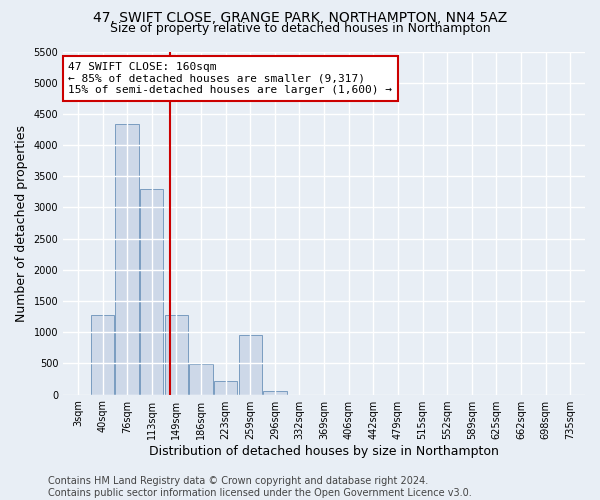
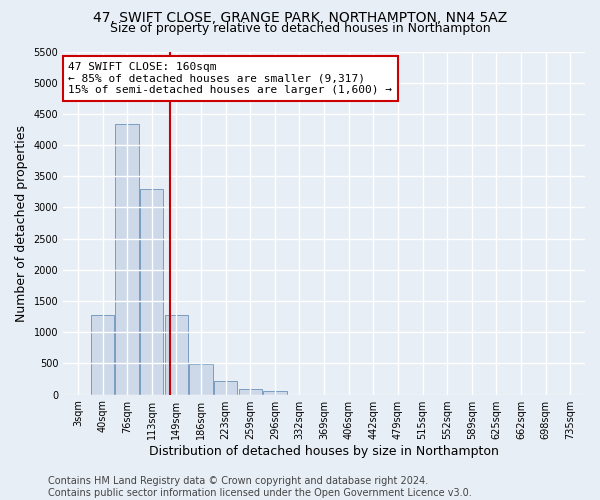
259sqm: 960 -> 90
